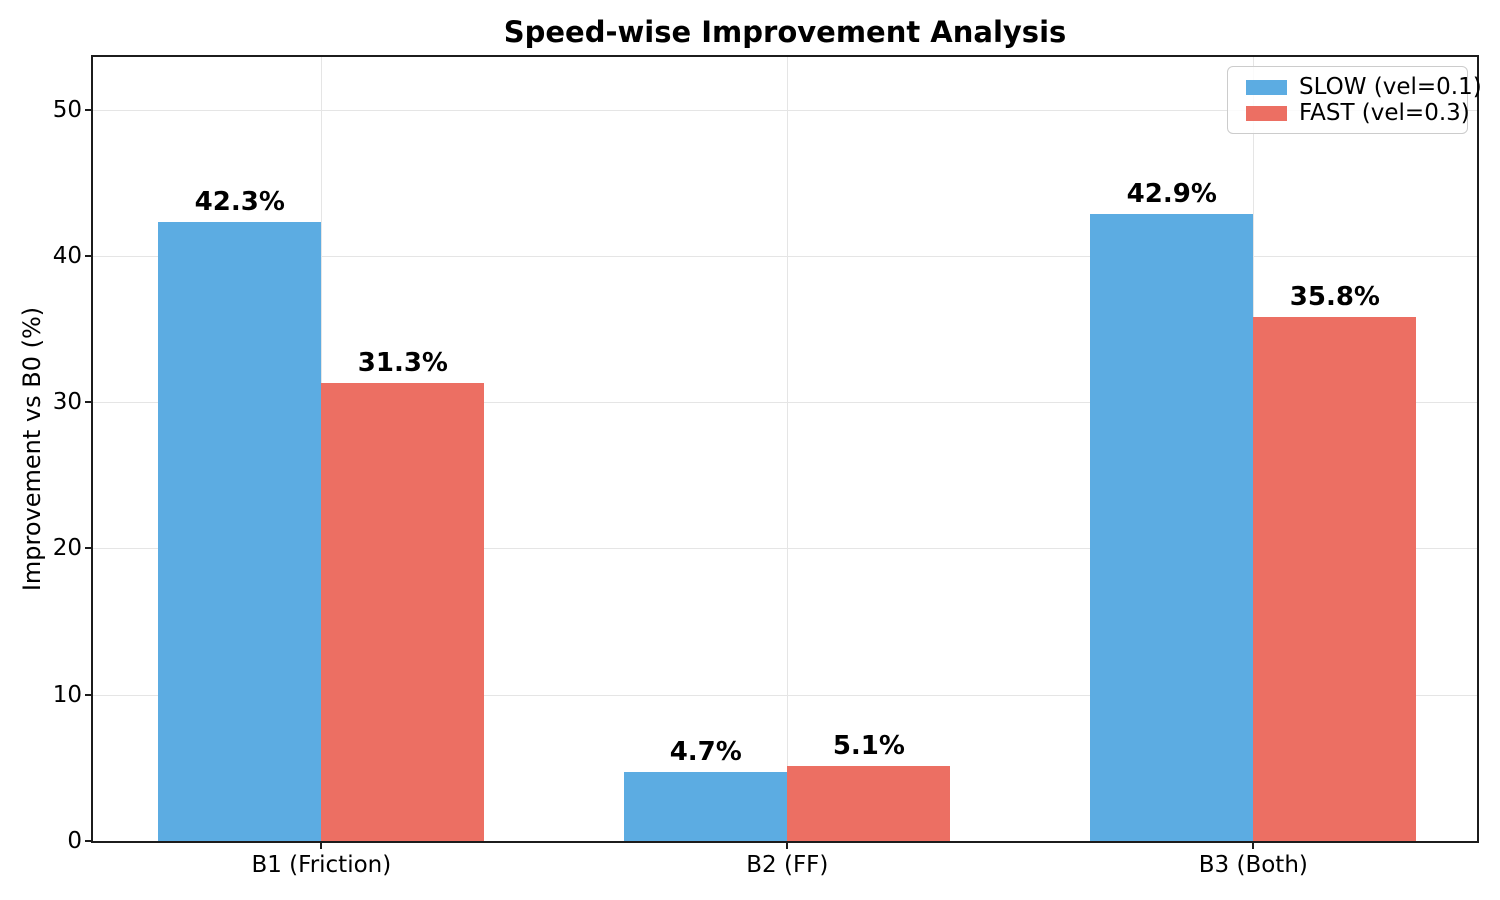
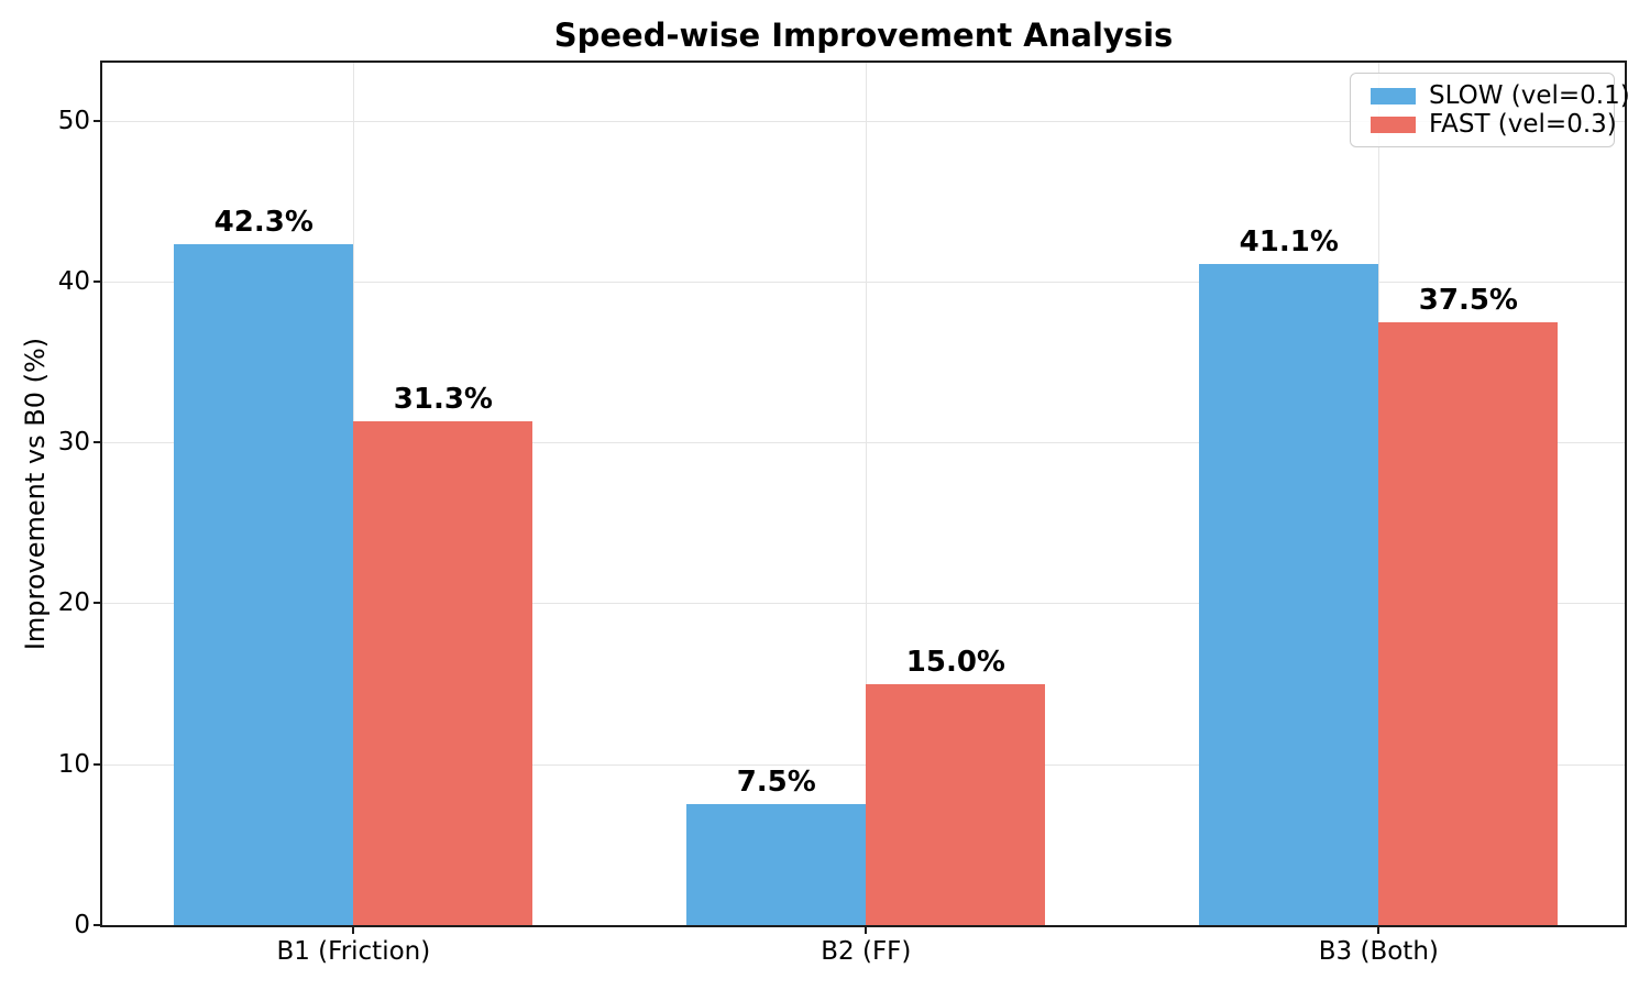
SLOW (vel=0.1)/B2 (FF): 4.7% -> 7.5%
FAST (vel=0.3)/B2 (FF): 5.1% -> 15.0%
SLOW (vel=0.1)/B3 (Both): 42.9% -> 41.1%
FAST (vel=0.3)/B3 (Both): 35.8% -> 37.5%
